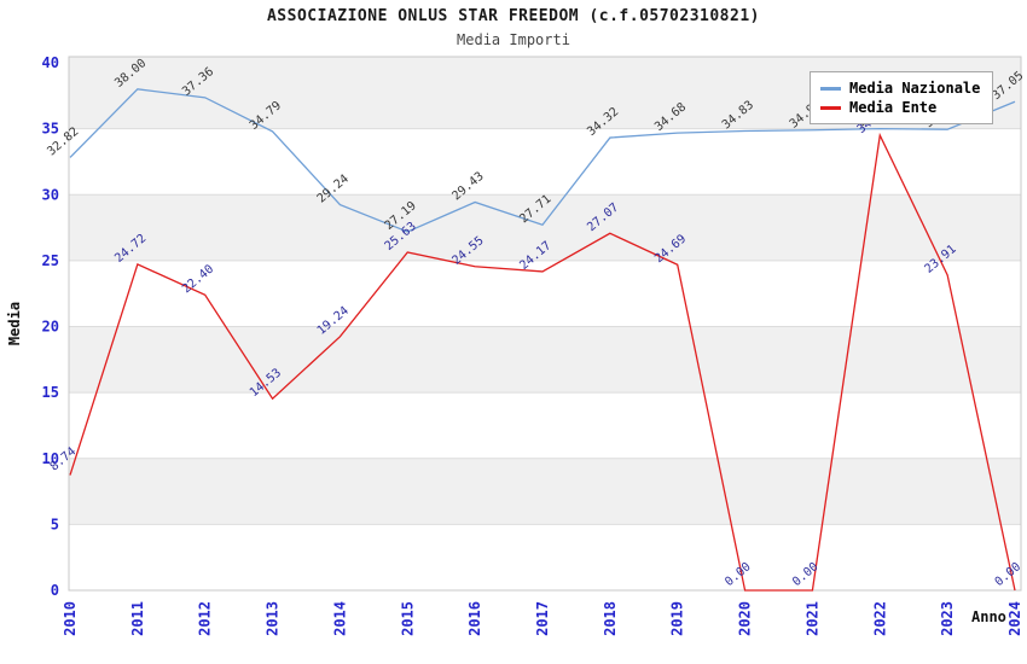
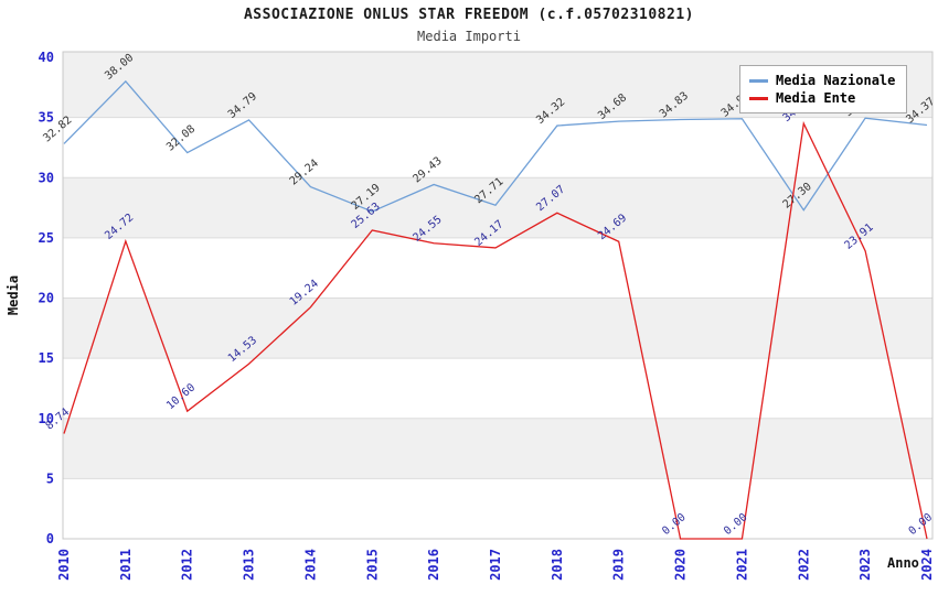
Media Nazionale/2012: 37.36 -> 32.08
Media Ente/2012: 22.40 -> 10.60
Media Nazionale/2022: 35.00 -> 27.30
Media Nazionale/2024: 37.05 -> 34.37
